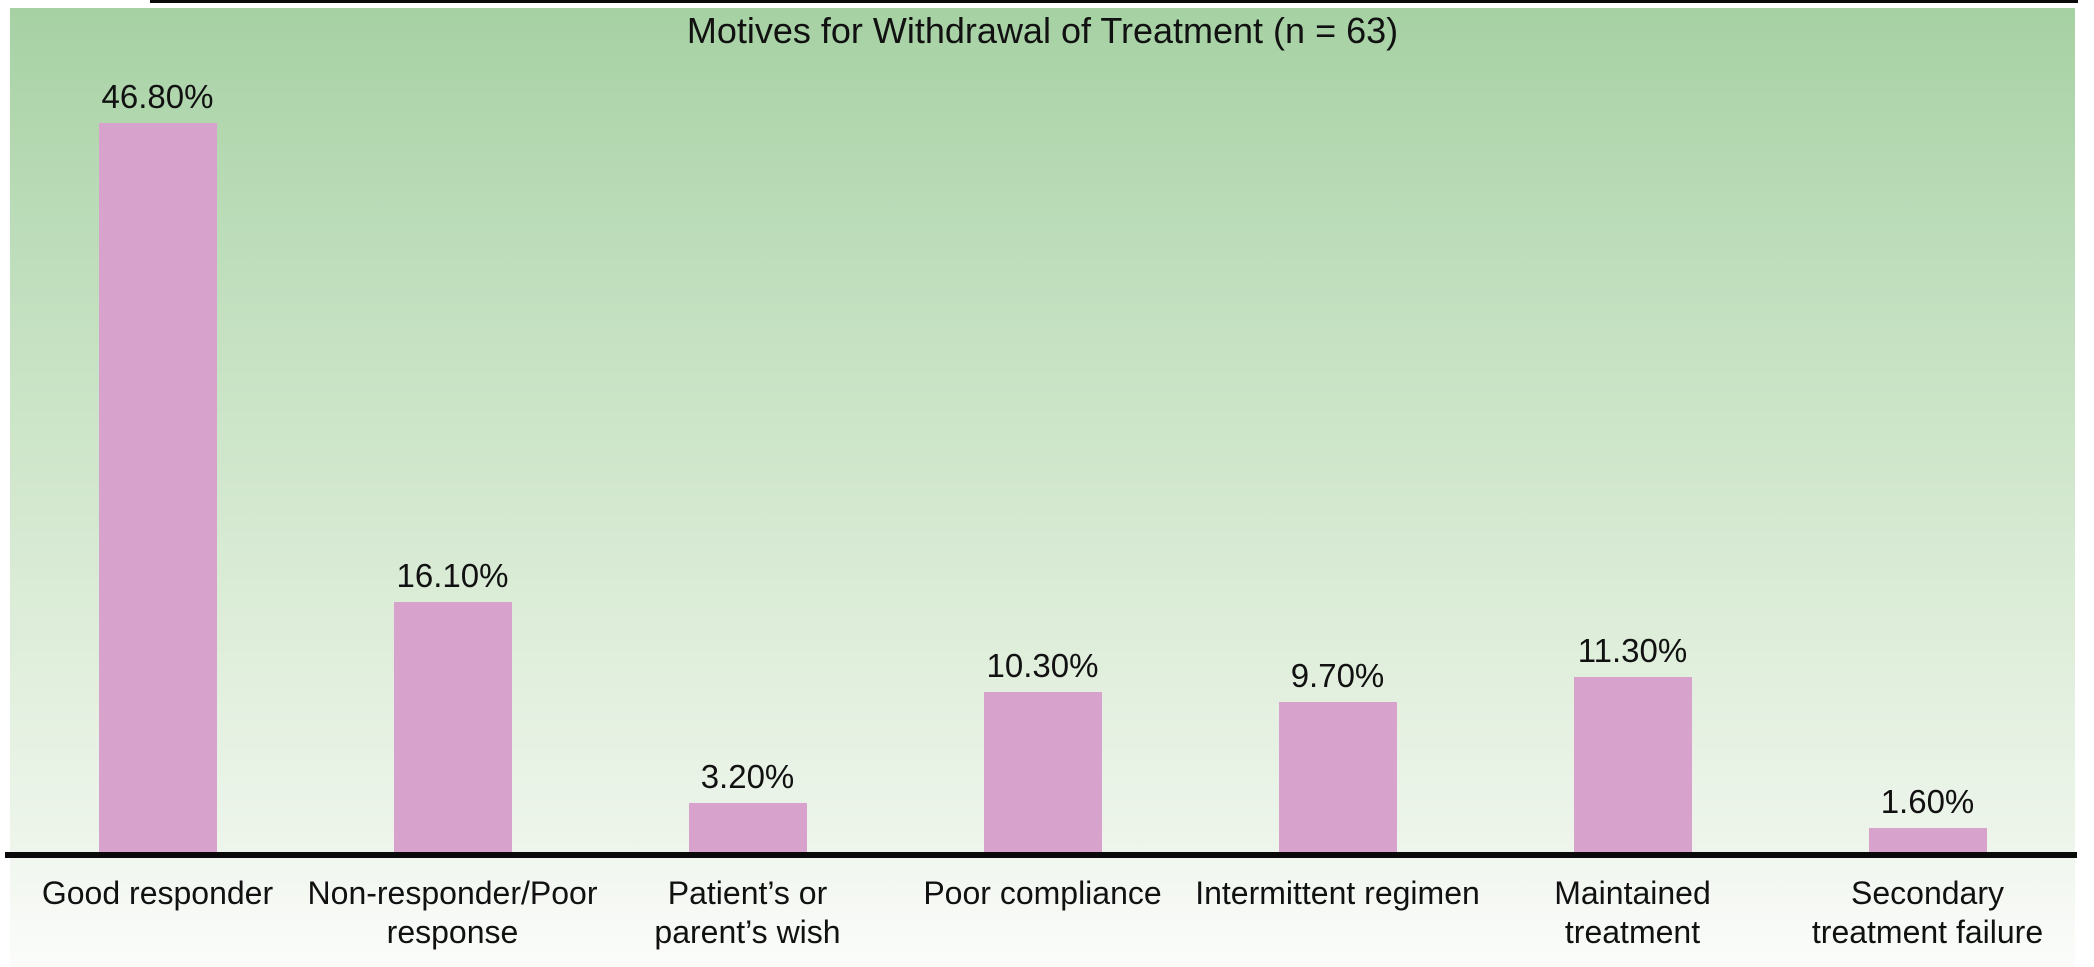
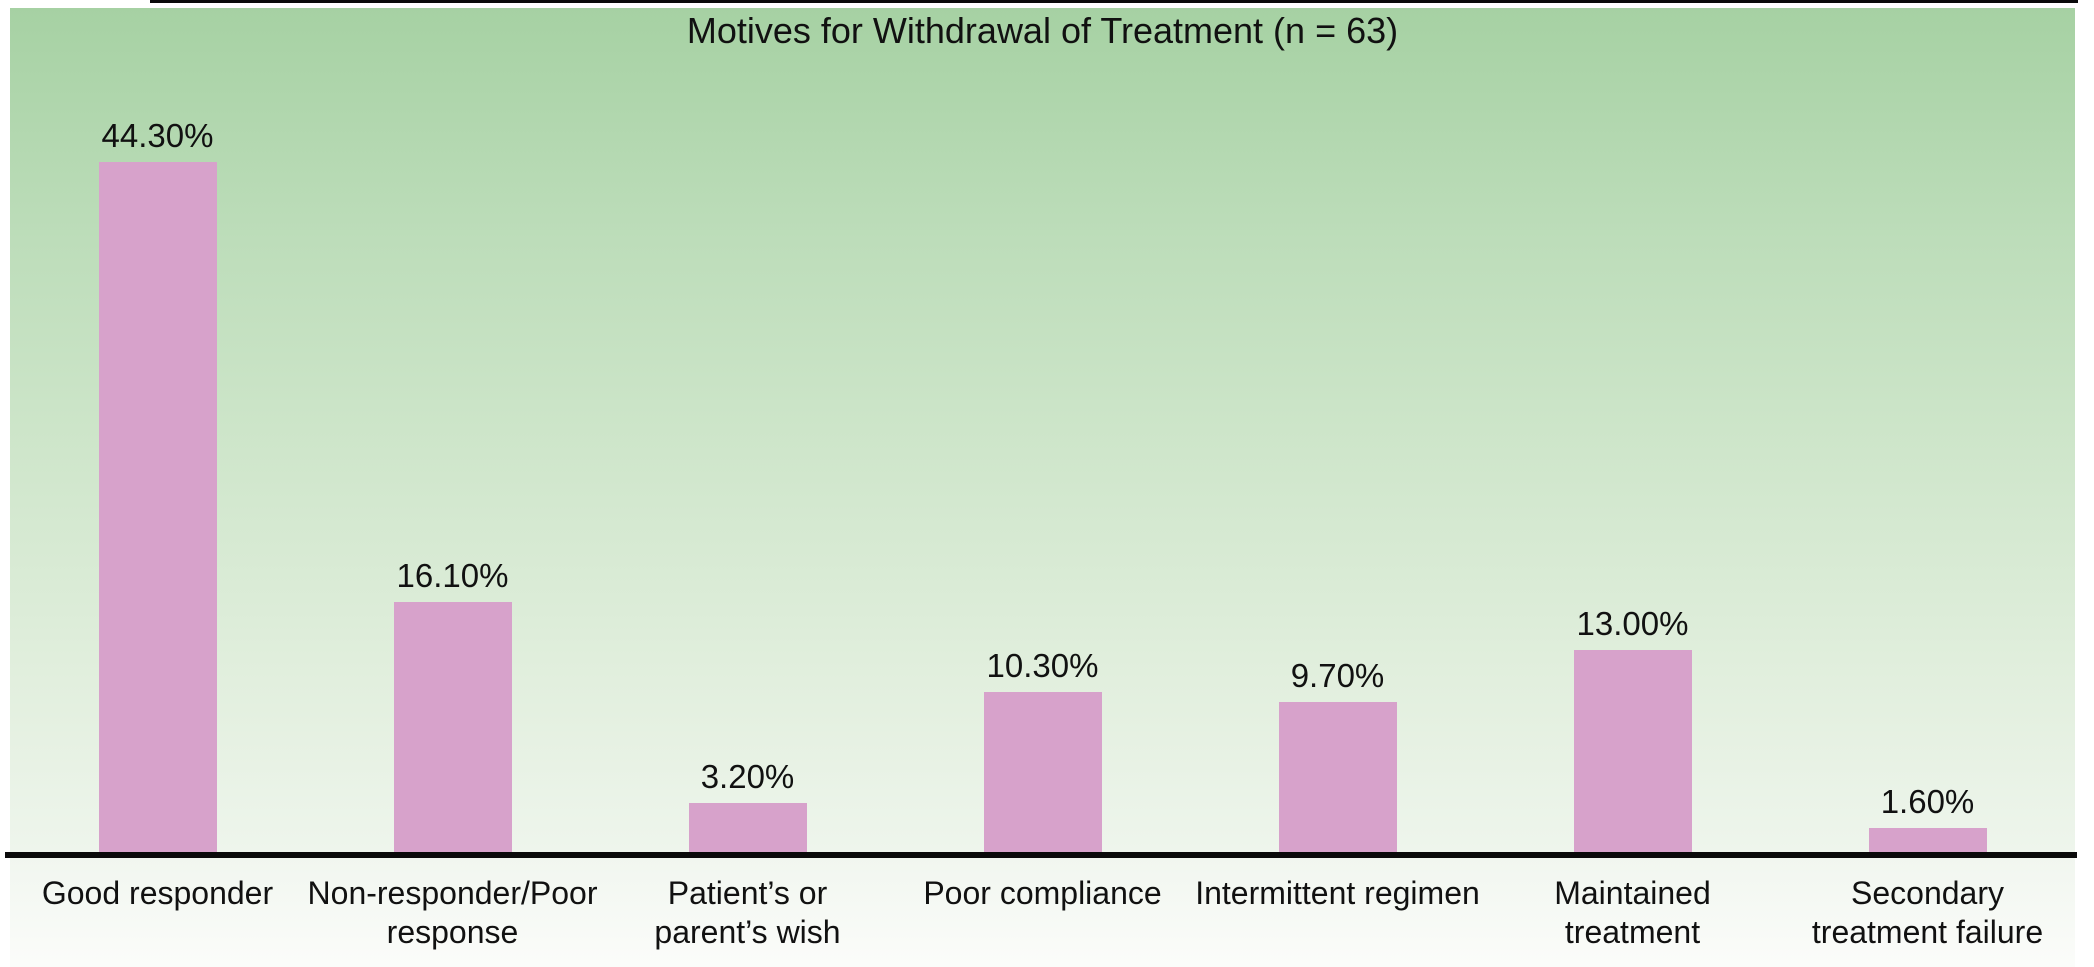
Good responder: 46.80% -> 44.30%
Maintained treatment: 11.30% -> 13.00%
